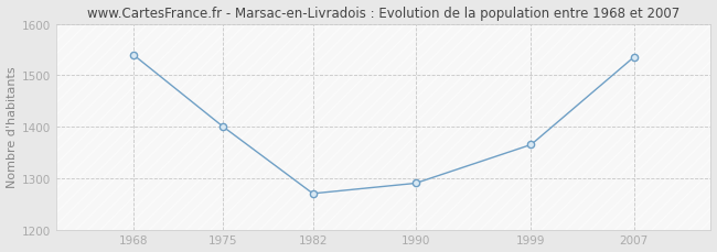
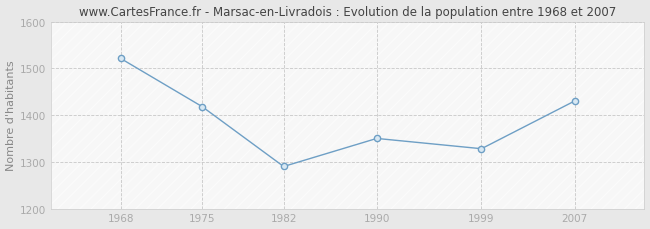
1968: 1540 -> 1521
1975: 1400 -> 1418
1982: 1270 -> 1290
1990: 1290 -> 1350
1999: 1365 -> 1328
2007: 1535 -> 1430
